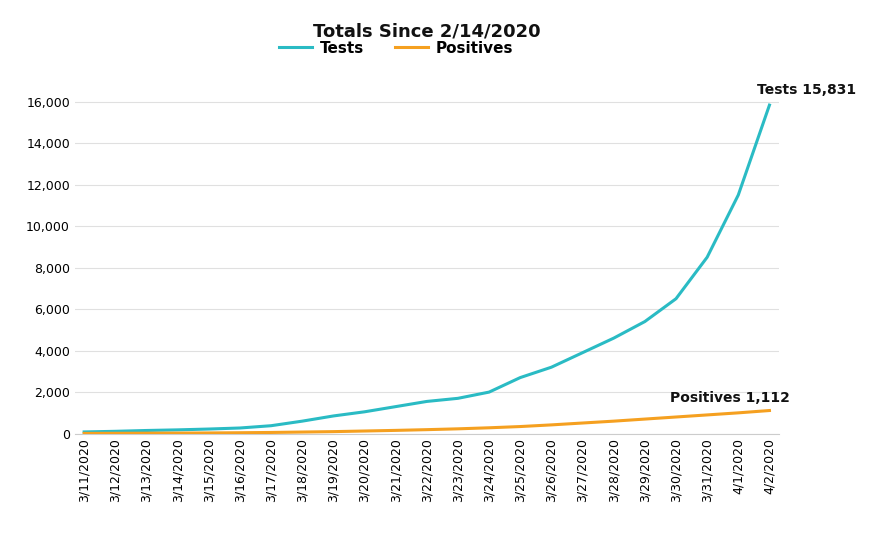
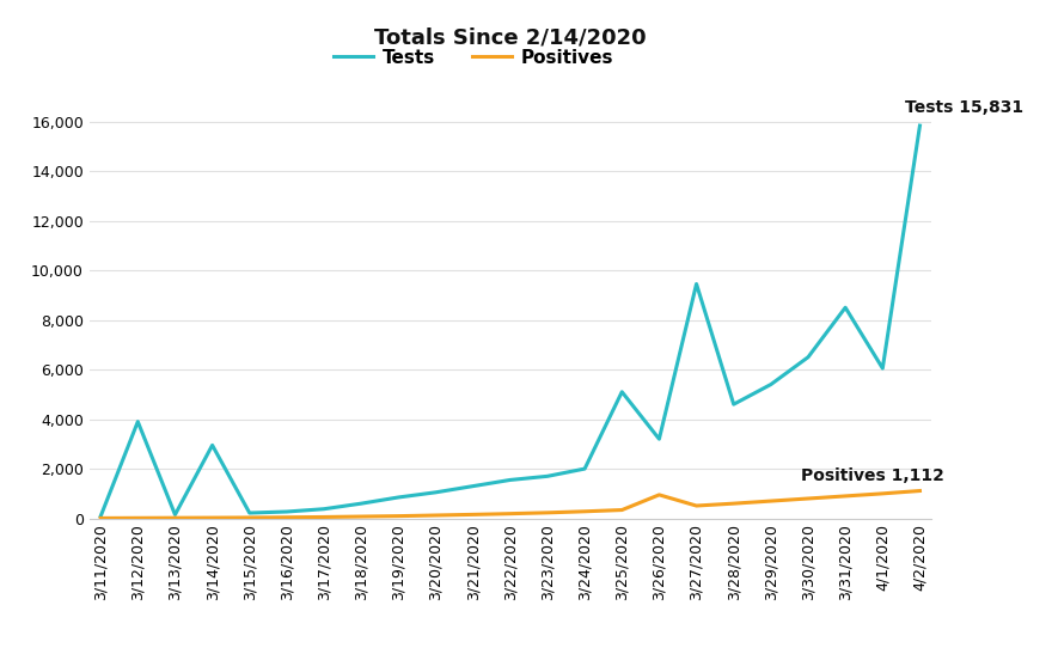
Tests/3/12/2020: 110 -> 3,900
Tests/3/14/2020: 180 -> 2,950
Tests/3/25/2020: 2,700 -> 5,100
Positives/3/26/2020: 420 -> 950
Tests/3/27/2020: 3,900 -> 9,450
Tests/4/1/2020: 11,500 -> 6,050
